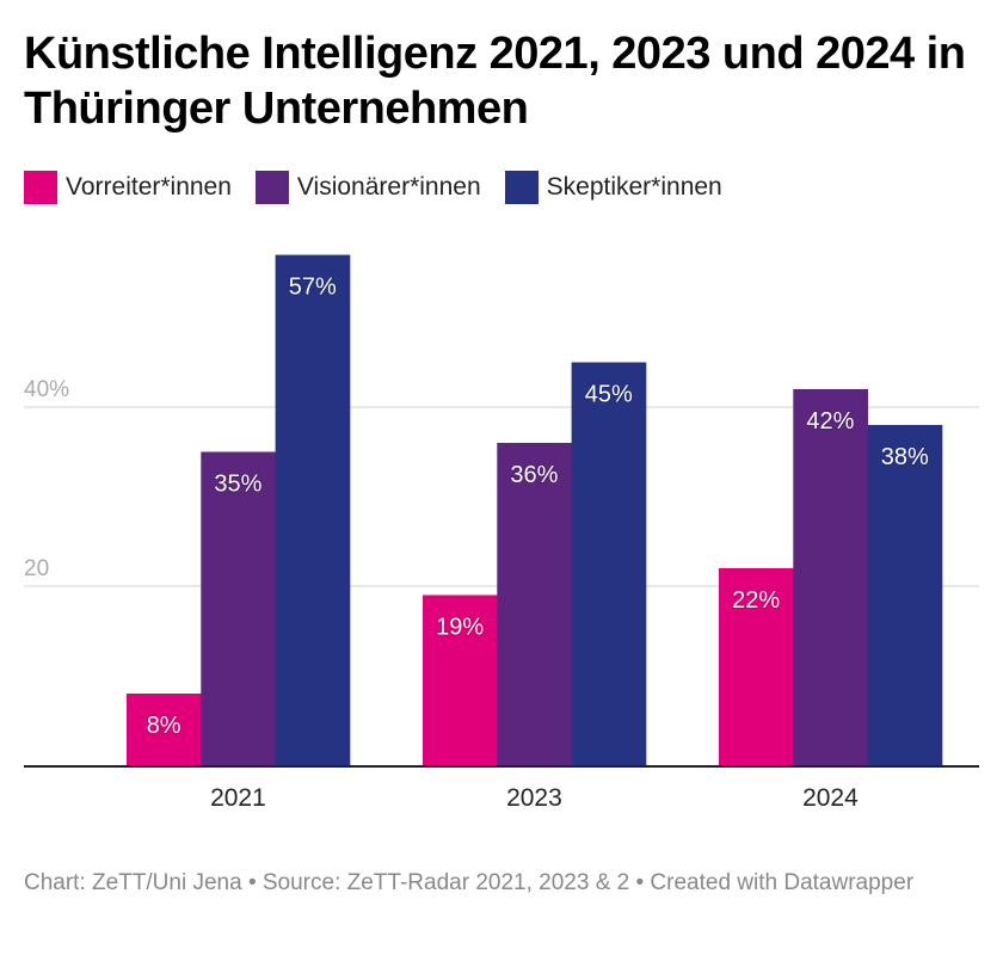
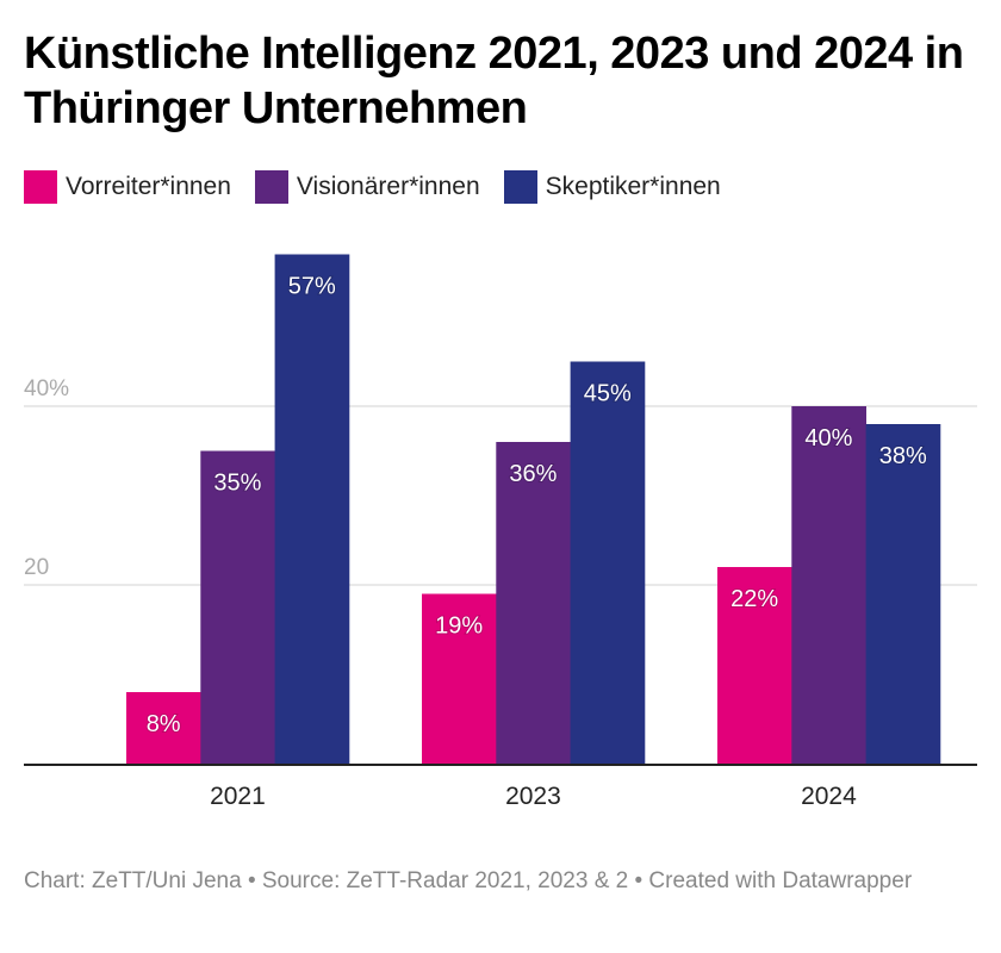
Visionärer*innen/2024: 42% -> 40%
